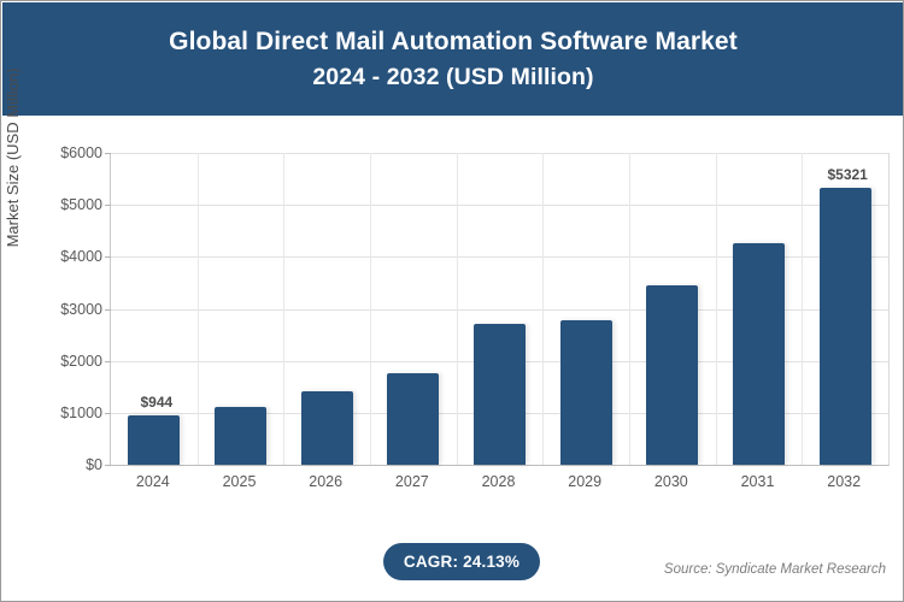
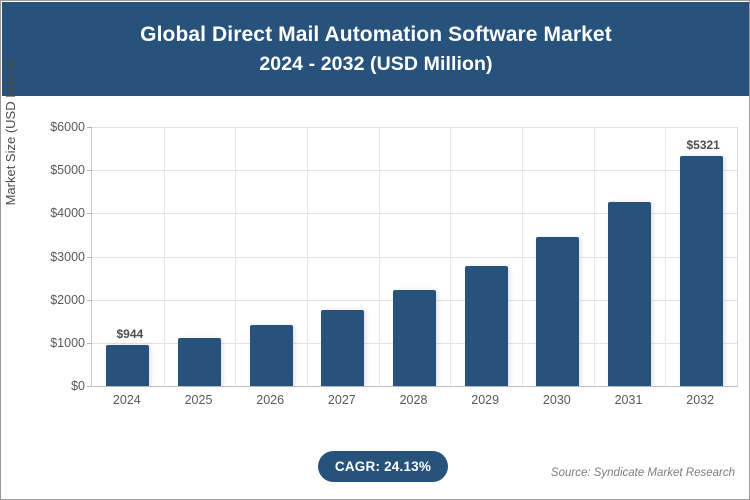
2028: $2700 -> $2200
